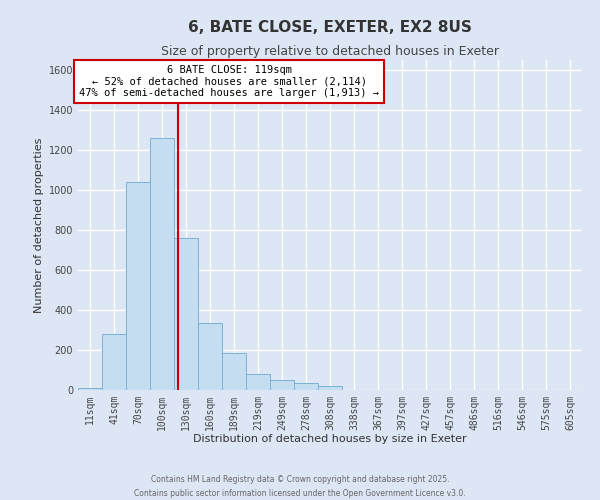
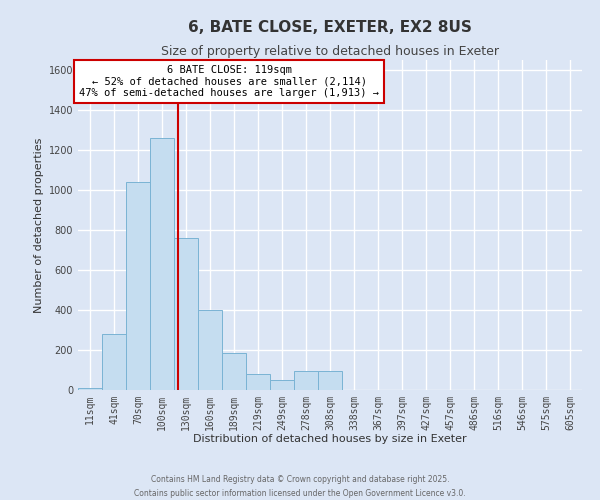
160sqm: 335 -> 400
278sqm: 37 -> 95
308sqm: 22 -> 95
